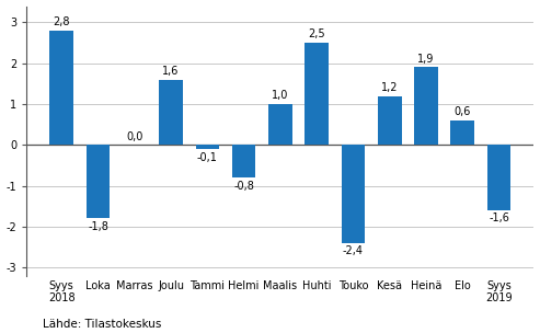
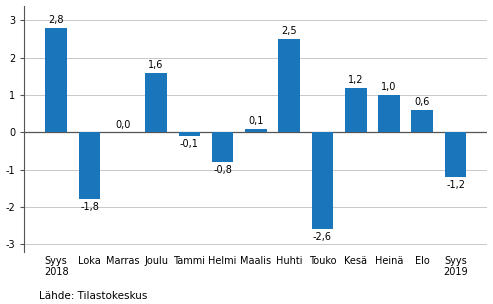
Maalis: 1,0 -> 0,1
Touko: -2,4 -> -2,6
Heinä: 1,9 -> 1,0
Syys 2019: -1,6 -> -1,2
